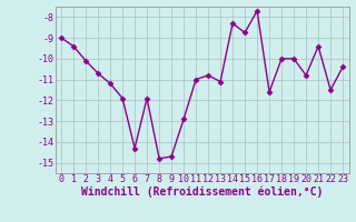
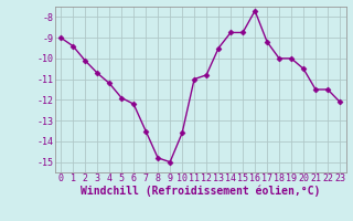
6: -14.3 -> -12.2
7: -11.9 -> -13.5
9: -14.7 -> -15.0
10: -12.9 -> -13.6
13: -11.1 -> -9.5
14: -8.3 -> -8.8
17: -11.6 -> -9.2
20: -10.8 -> -10.5
21: -9.4 -> -11.5
23: -10.4 -> -12.1
